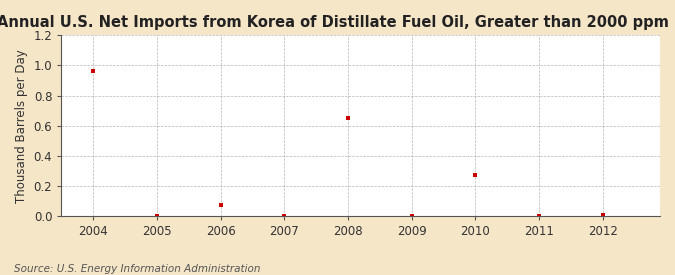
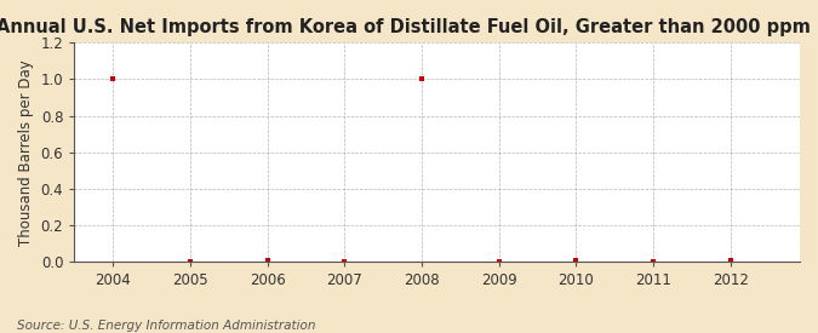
2004: 0.96 -> 1.00
2006: 0.07 -> 0.00
2008: 0.65 -> 1.00
2010: 0.27 -> 0.00
